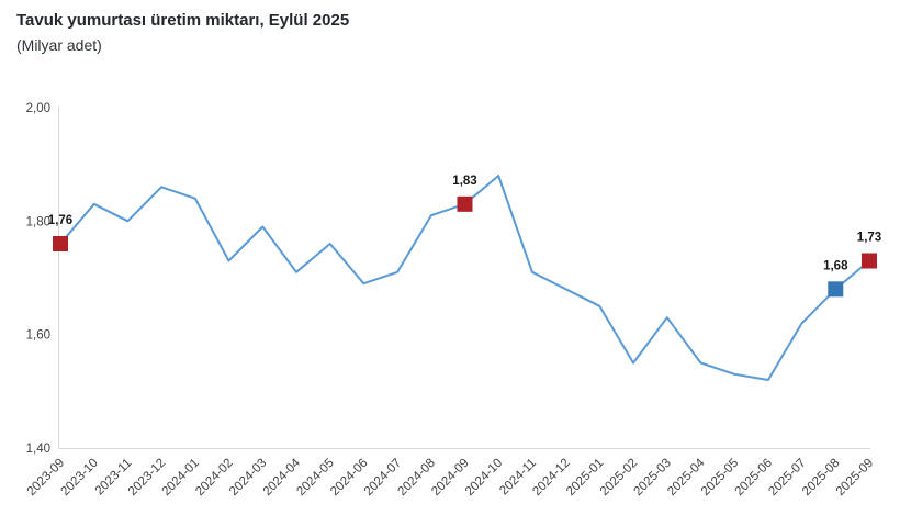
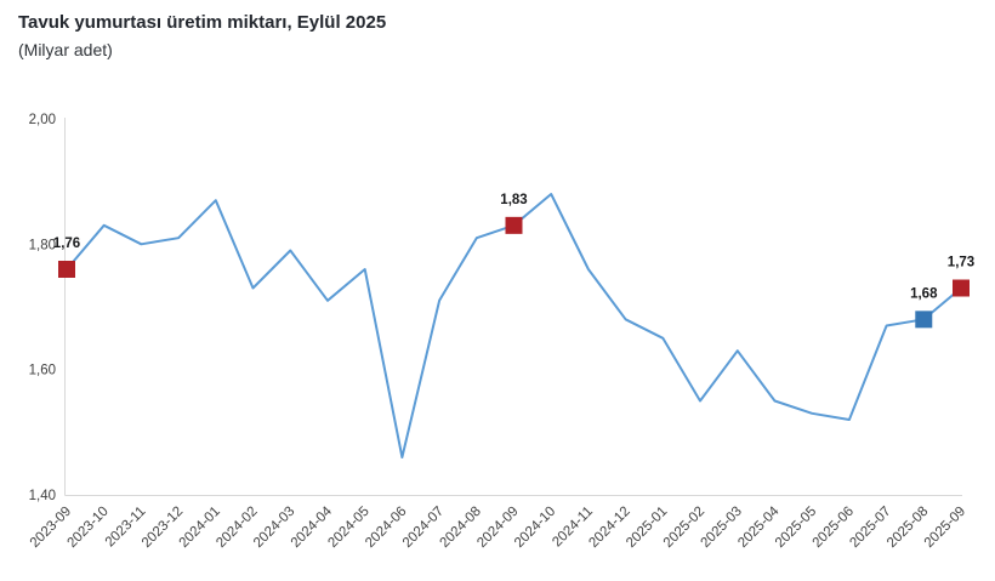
2023-12: 1,86 -> 1,81
2024-01: 1,84 -> 1,87
2024-06: 1,69 -> 1,46
2024-11: 1,71 -> 1,76
2025-07: 1,62 -> 1,67
